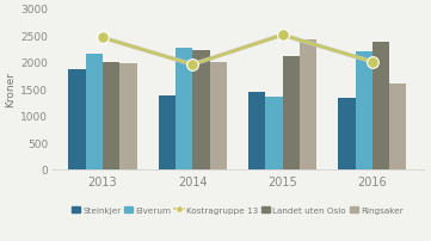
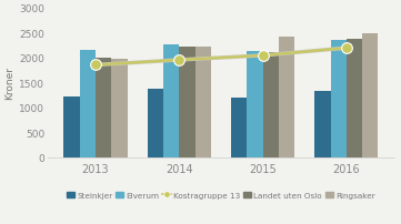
Steinkjer/2013: 1850 -> 1220
Kostragruppe 13/2013: 2450 -> 1850
Ringsaker/2014: 2000 -> 2210
Steinkjer/2015: 1450 -> 1200
Elverum/2015: 1350 -> 2130
Kostragruppe 13/2015: 2500 -> 2040
Elverum/2016: 2200 -> 2360
Kostragruppe 13/2016: 2000 -> 2190
Ringsaker/2016: 1600 -> 2490
